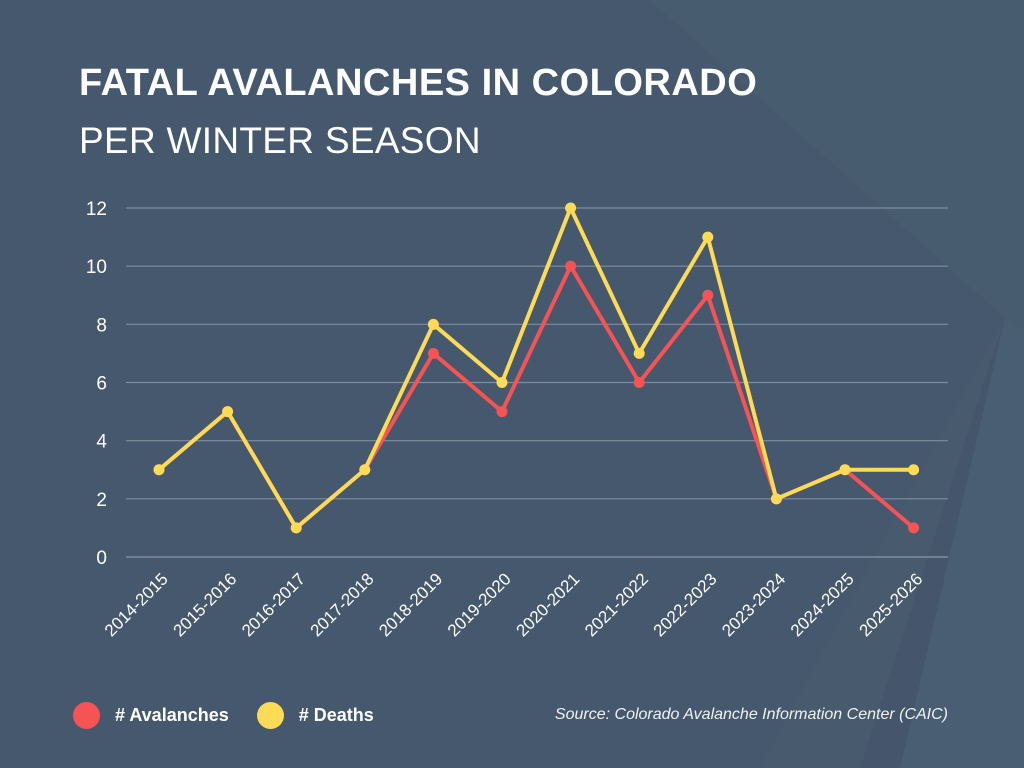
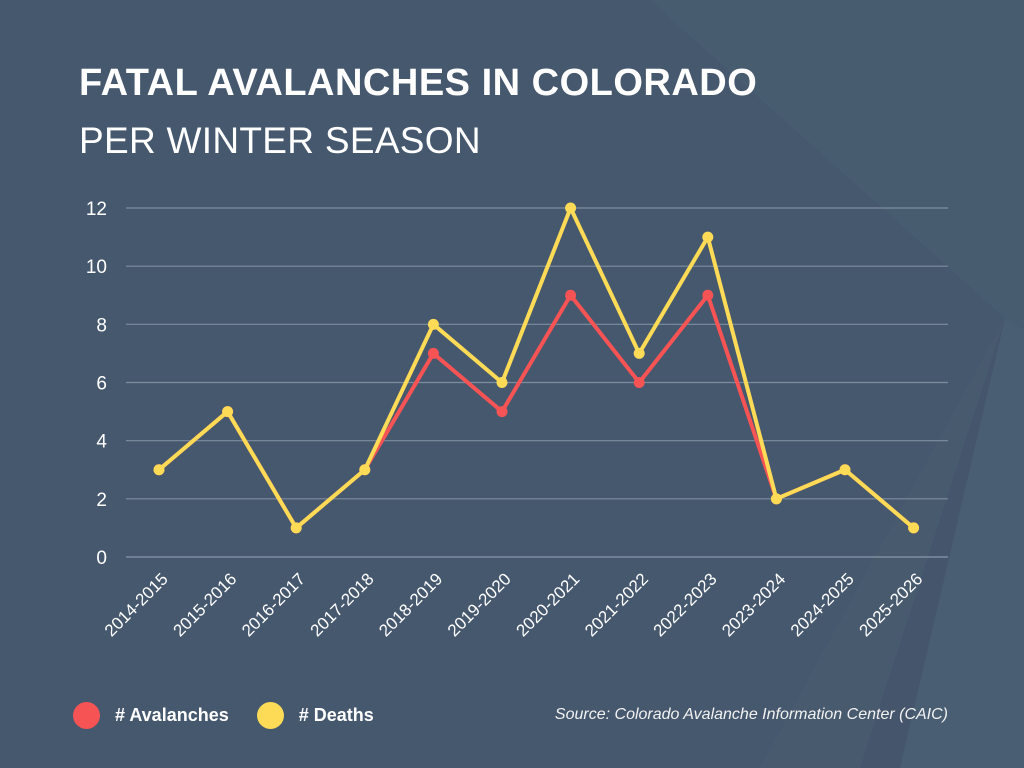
# Avalanches/2020-2021: 10 -> 9
# Deaths/2025-2026: 3 -> 1
